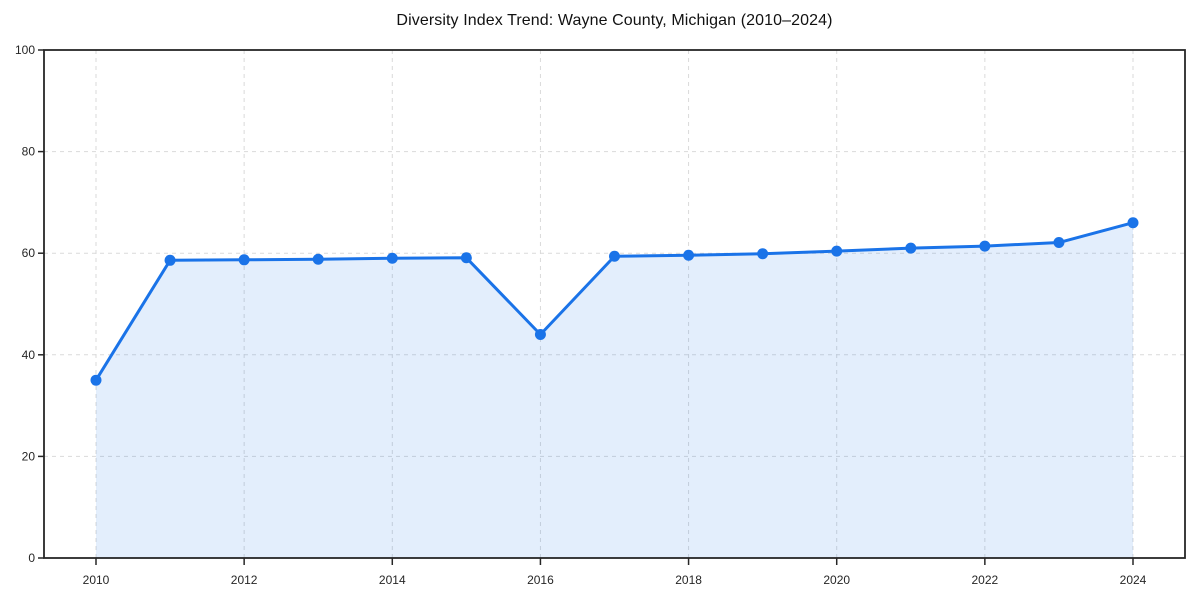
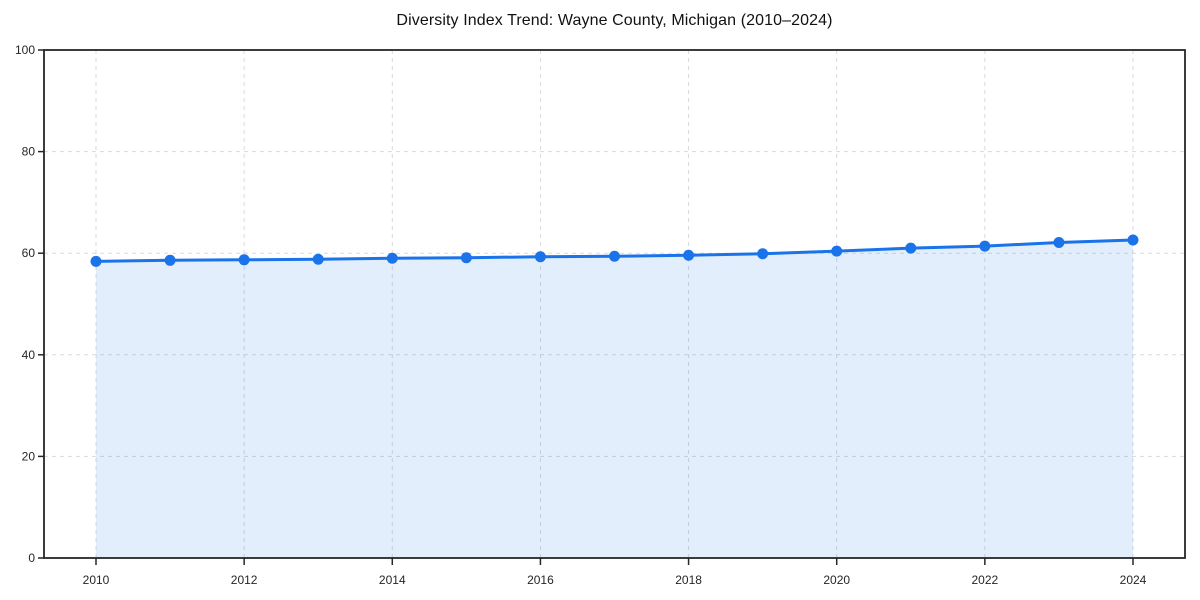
2010: 35 -> 58
2016: 44 -> 59
2024: 66 -> 63
